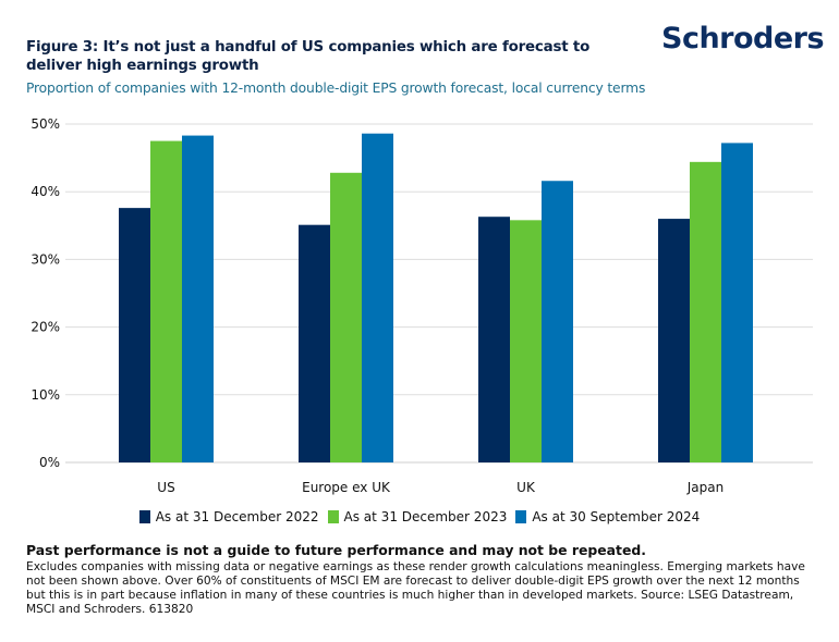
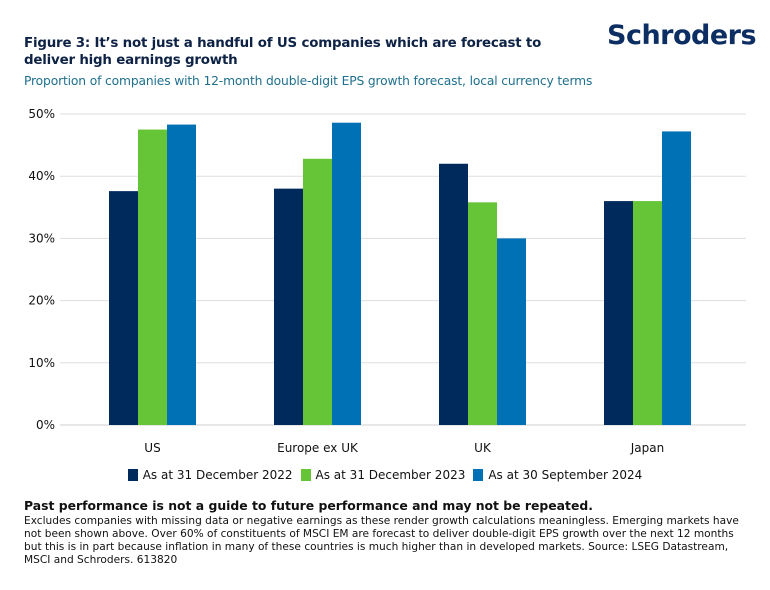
As at 31 December 2022/Europe ex UK: 35% -> 38%
As at 31 December 2022/UK: 36% -> 42%
As at 30 September 2024/UK: 42% -> 30%
As at 31 December 2023/Japan: 44% -> 36%
